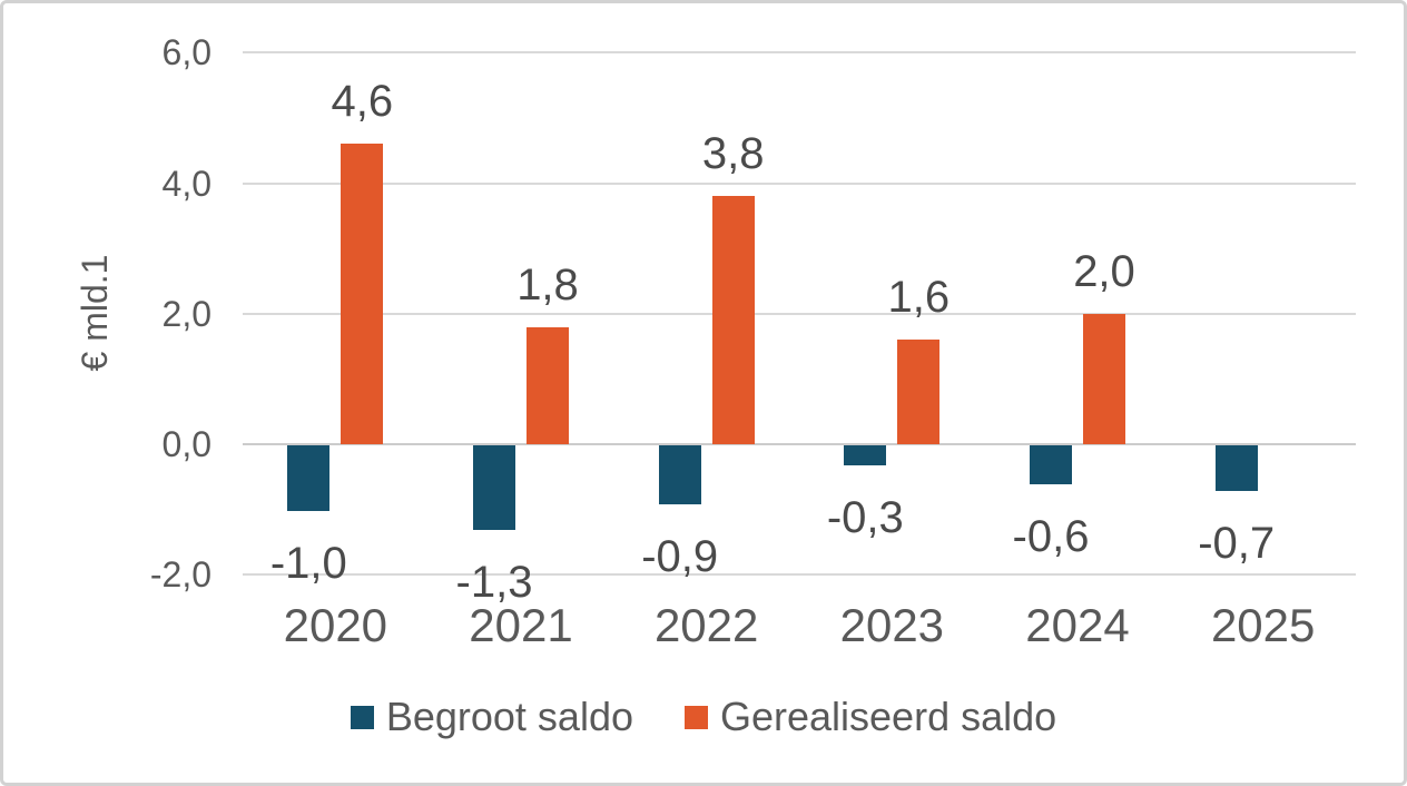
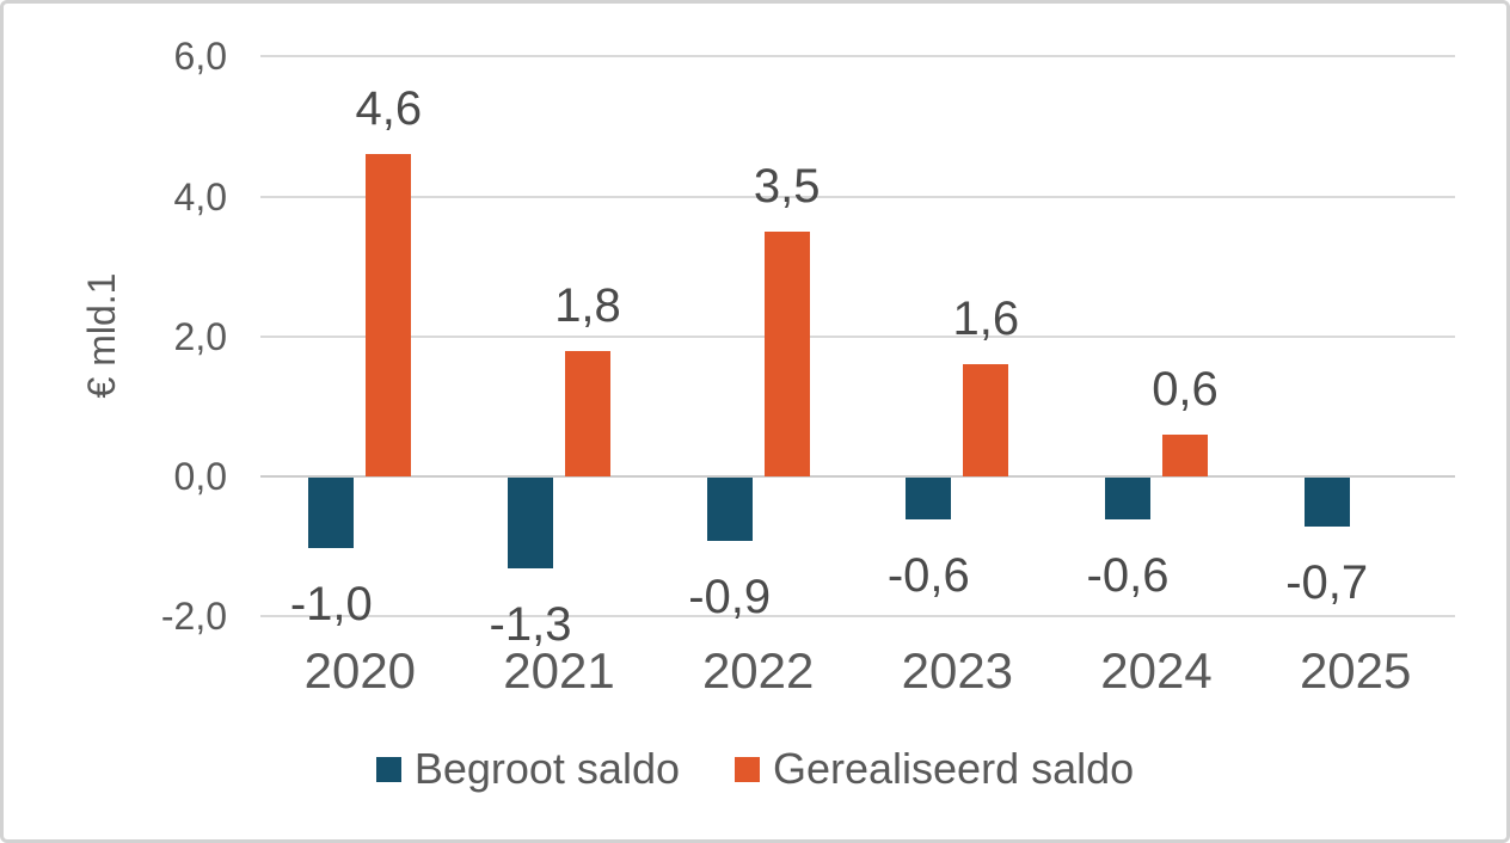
Gerealiseerd saldo/2022: 3,8 -> 3,5
Begroot saldo/2023: -0,3 -> -0,6
Gerealiseerd saldo/2024: 2,0 -> 0,6
